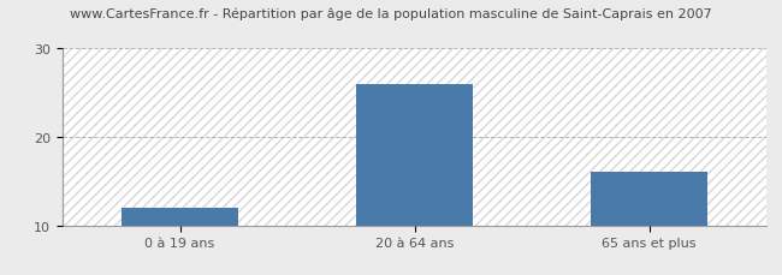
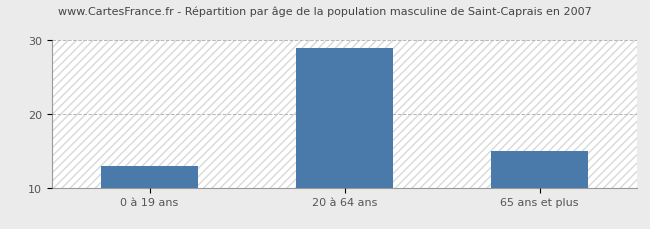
0 à 19 ans: 12 -> 13
20 à 64 ans: 26 -> 29
65 ans et plus: 16 -> 15
